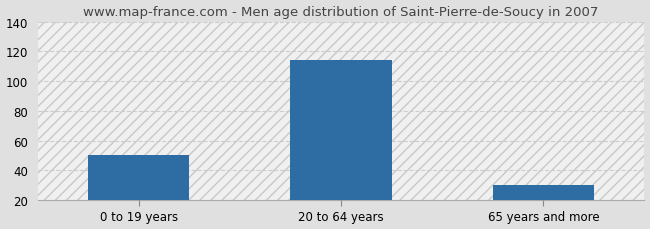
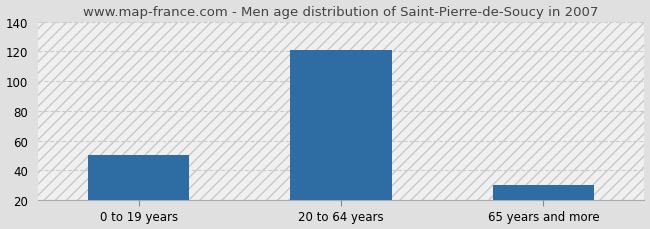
20 to 64 years: 114 -> 121
